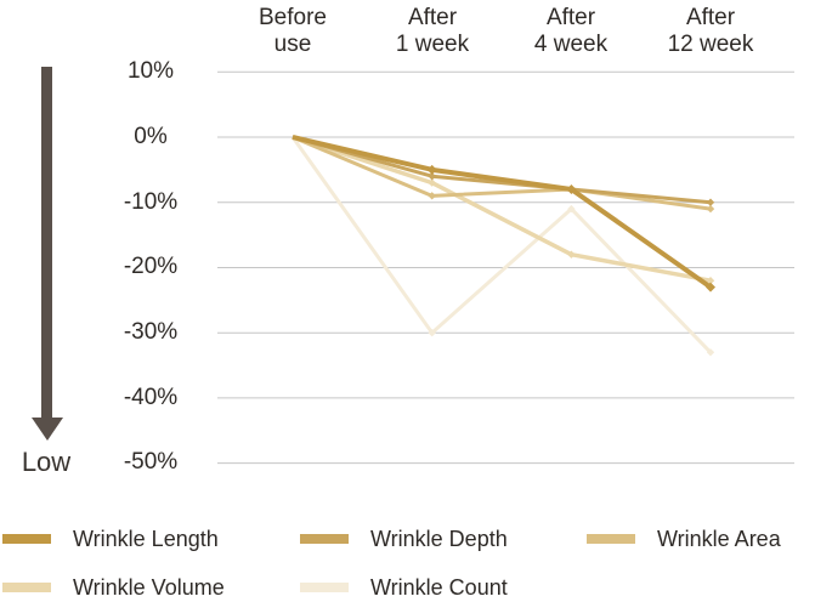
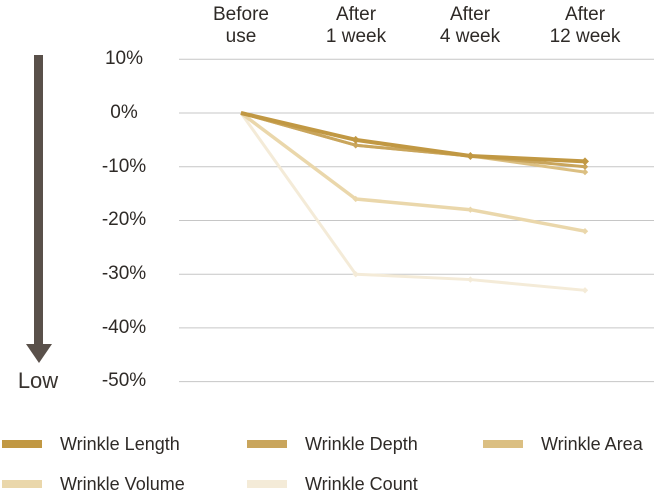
Wrinkle Area/After 1 week: -9% -> -6%
Wrinkle Volume/After 1 week: -7% -> -16%
Wrinkle Count/After 4 week: -11% -> -31%
Wrinkle Length/After 12 week: -23% -> -9%
